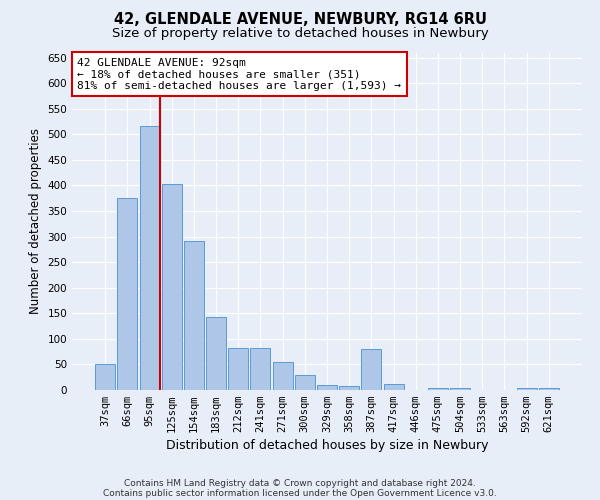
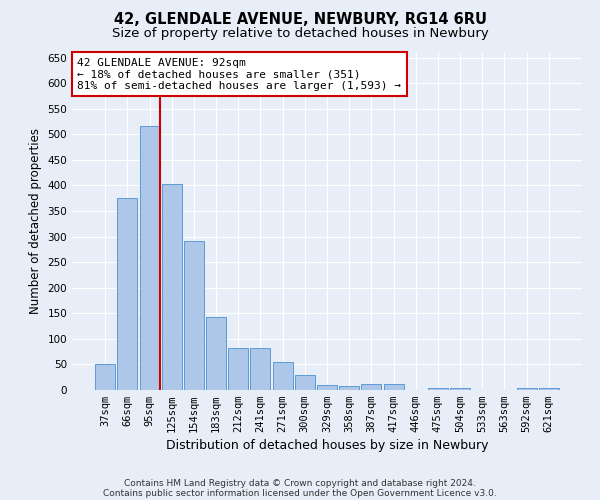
387sqm: 80 -> 11
